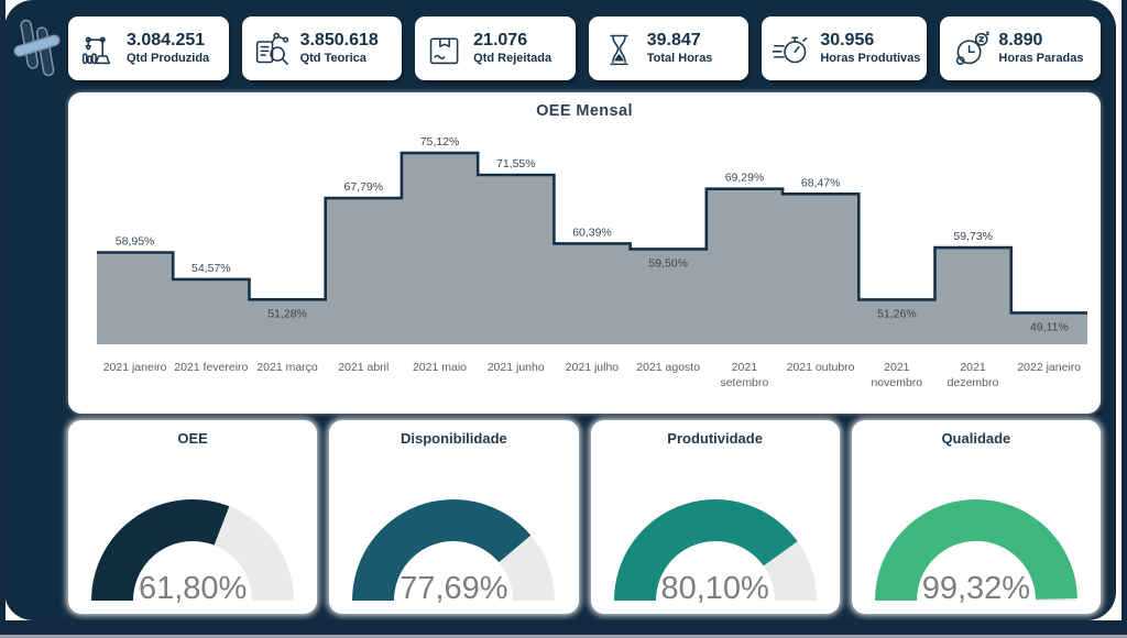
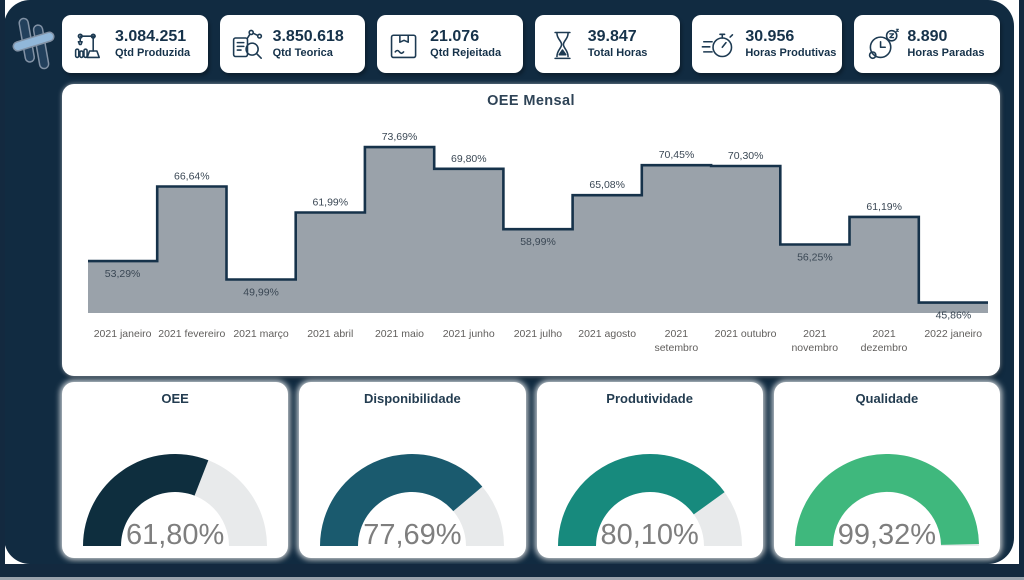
OEE Mensal/2021 janeiro: 58,95% -> 53,29%
OEE Mensal/2021 fevereiro: 54,57% -> 66,64%
OEE Mensal/2021 março: 51,28% -> 49,99%
OEE Mensal/2021 abril: 67,79% -> 61,99%
OEE Mensal/2021 maio: 75,12% -> 73,69%
OEE Mensal/2021 junho: 71,55% -> 69,80%
OEE Mensal/2021 julho: 60,39% -> 58,99%
OEE Mensal/2021 agosto: 59,50% -> 65,08%
OEE Mensal/2021 setembro: 69,29% -> 70,45%
OEE Mensal/2021 outubro: 68,47% -> 70,30%
OEE Mensal/2021 novembro: 51,26% -> 56,25%
OEE Mensal/2021 dezembro: 59,73% -> 61,19%
OEE Mensal/2022 janeiro: 49,11% -> 45,86%
